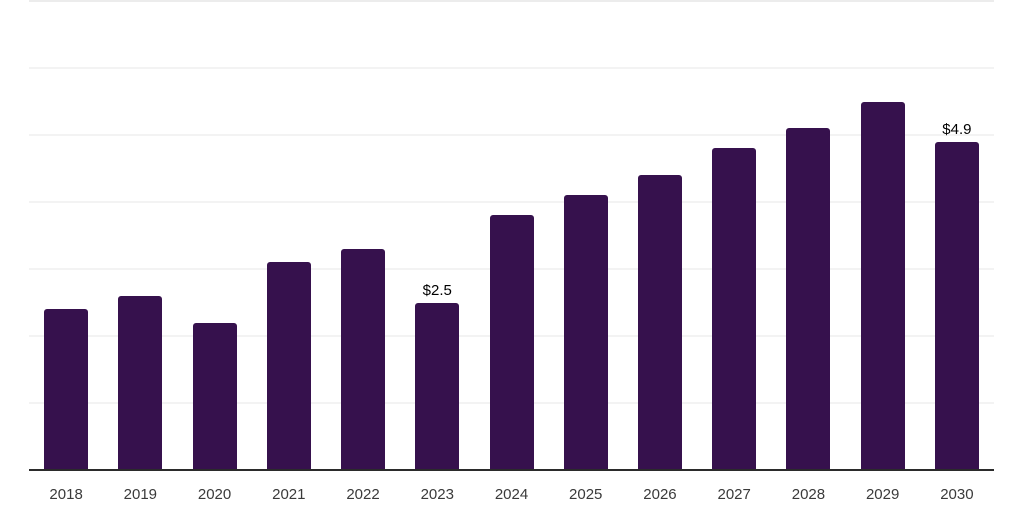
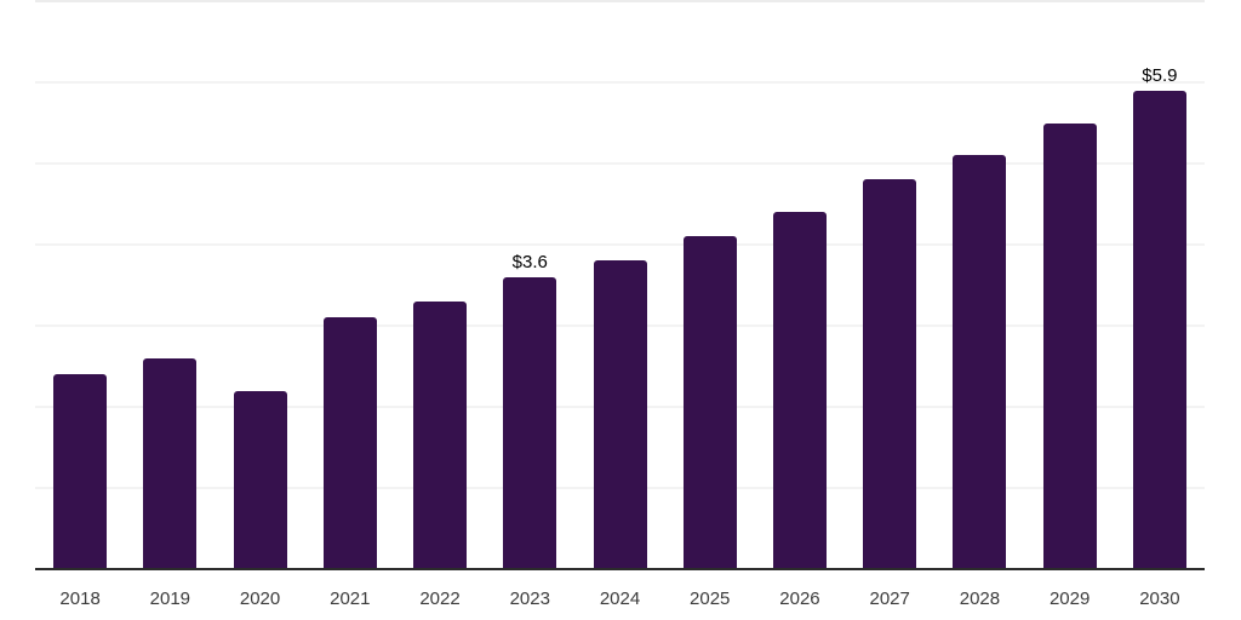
2023: $2.5 -> $3.6
2030: $4.9 -> $5.9
